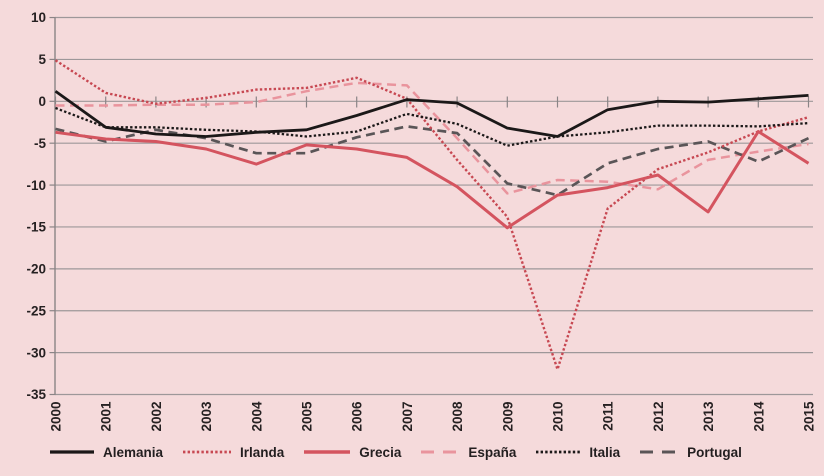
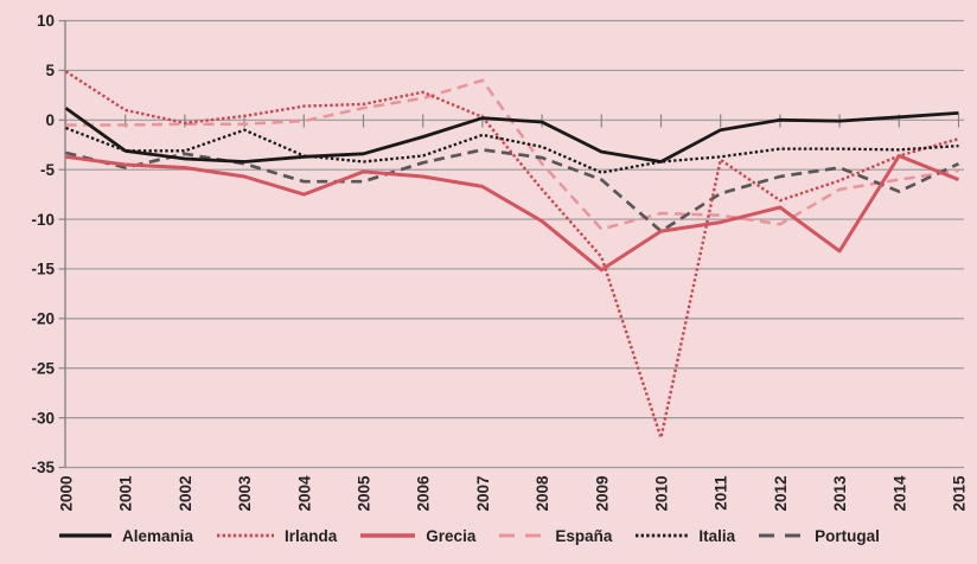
Italia/2003: -3 -> -1
España/2007: 2 -> 4
Portugal/2009: -10 -> -6
Irlanda/2011: -13 -> -4
Grecia/2015: -7 -> -6
